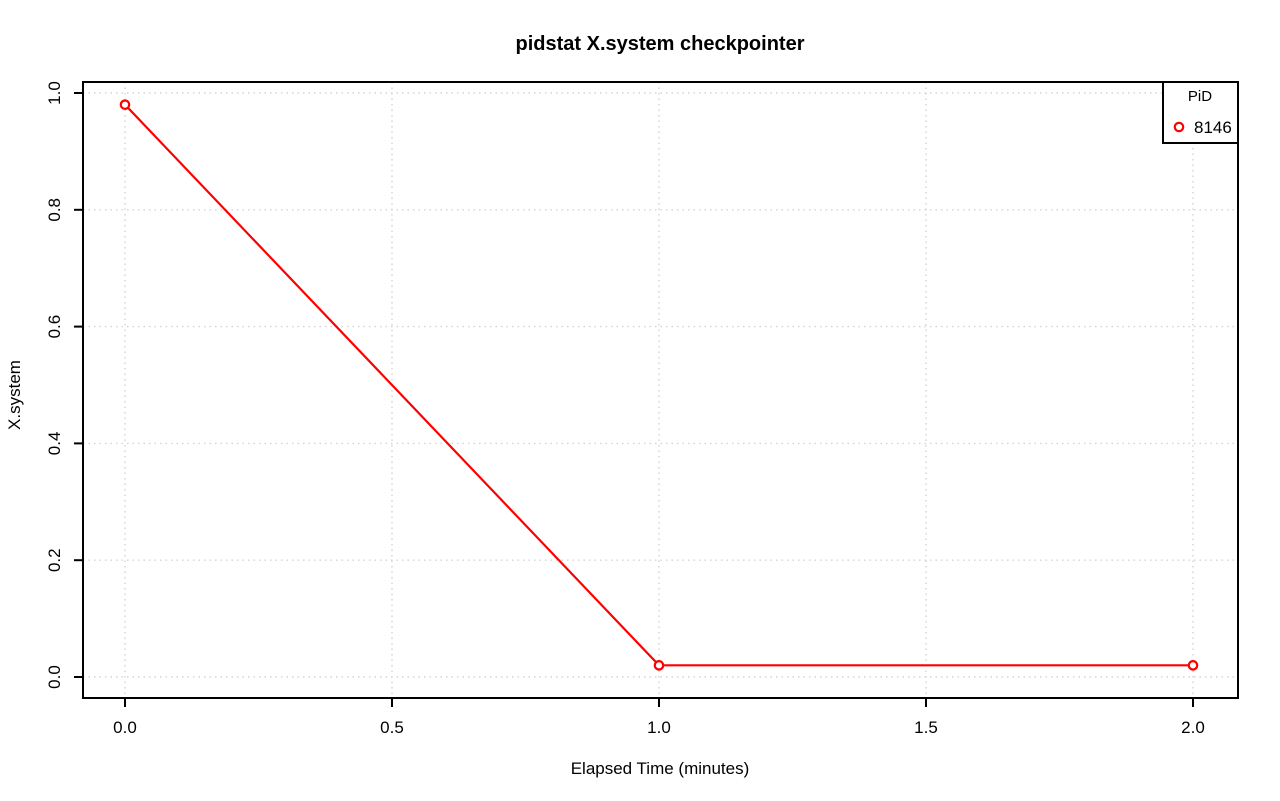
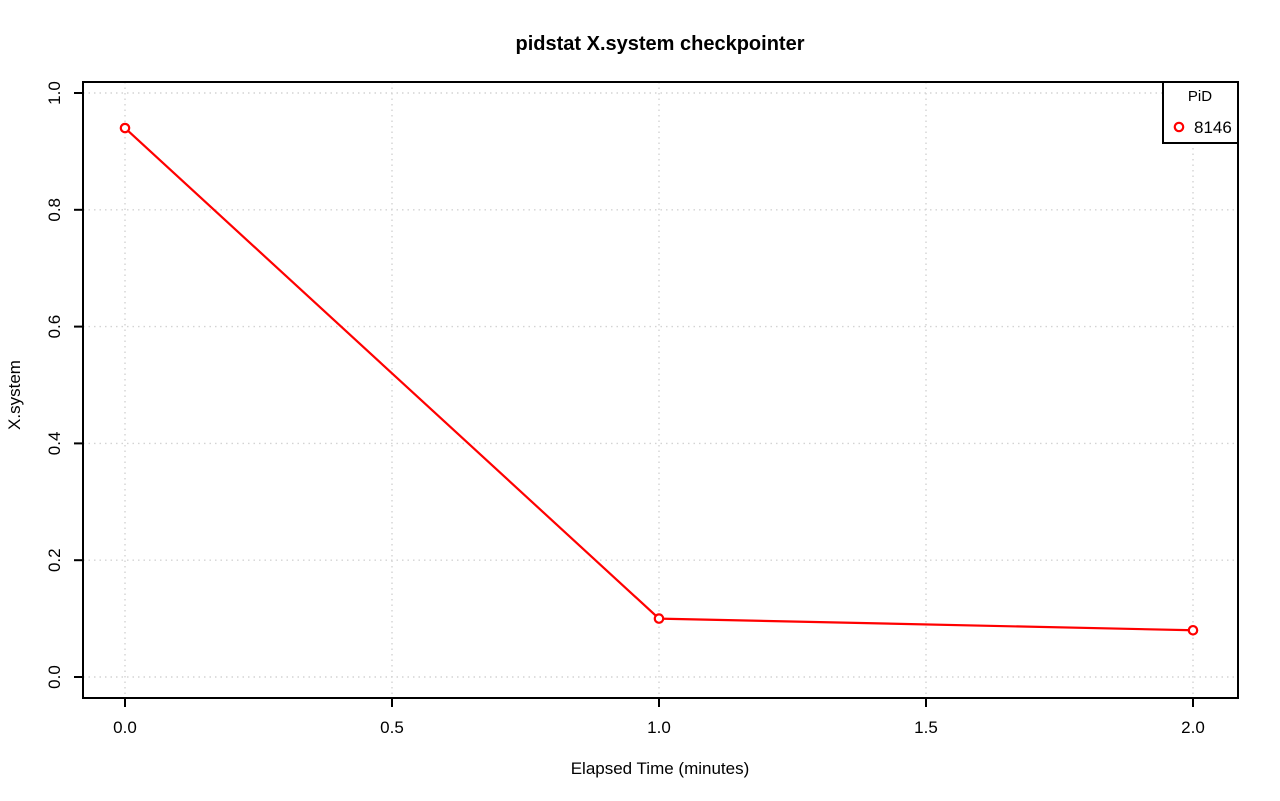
0.0: 0.98 -> 0.94
1.0: 0.02 -> 0.10
2.0: 0.02 -> 0.08
